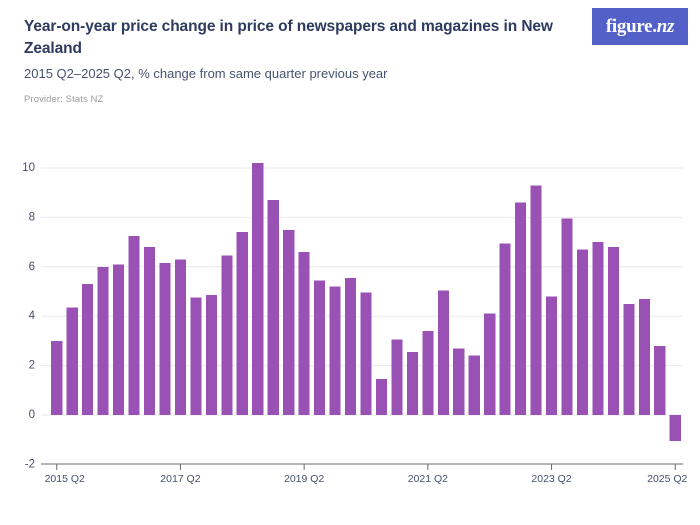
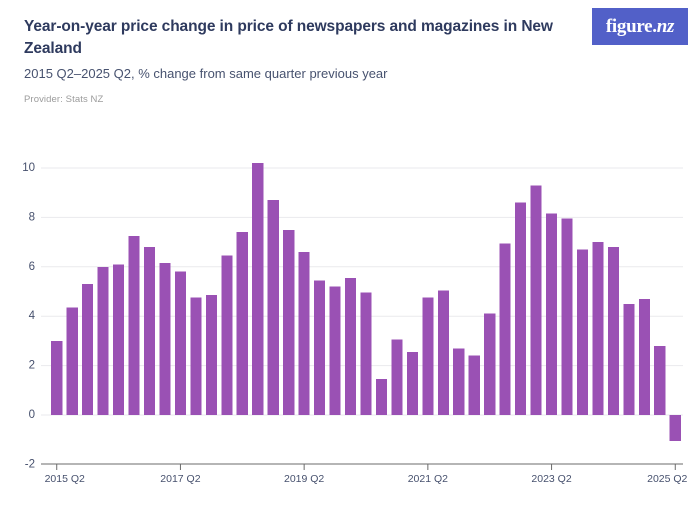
2017 Q2: 6.3 -> 5.8
2021 Q2: 3.4 -> 4.8
2023 Q2: 4.8 -> 8.2
